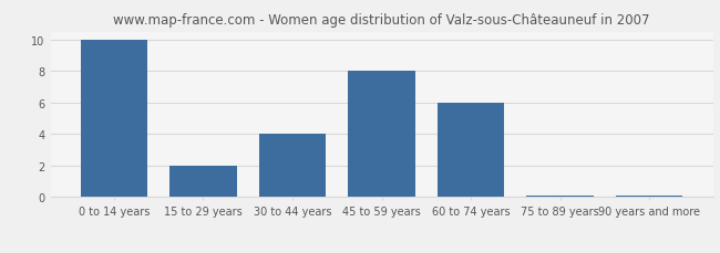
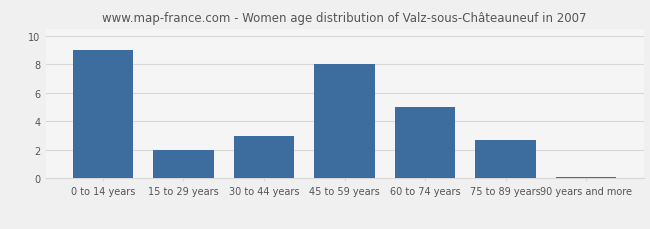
0 to 14 years: 10.0 -> 9.0
30 to 44 years: 4.0 -> 3.0
60 to 74 years: 6.0 -> 5.0
75 to 89 years: 0.1 -> 2.7
